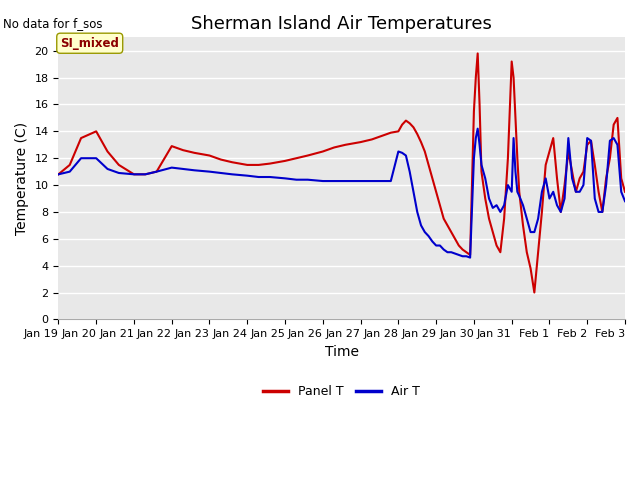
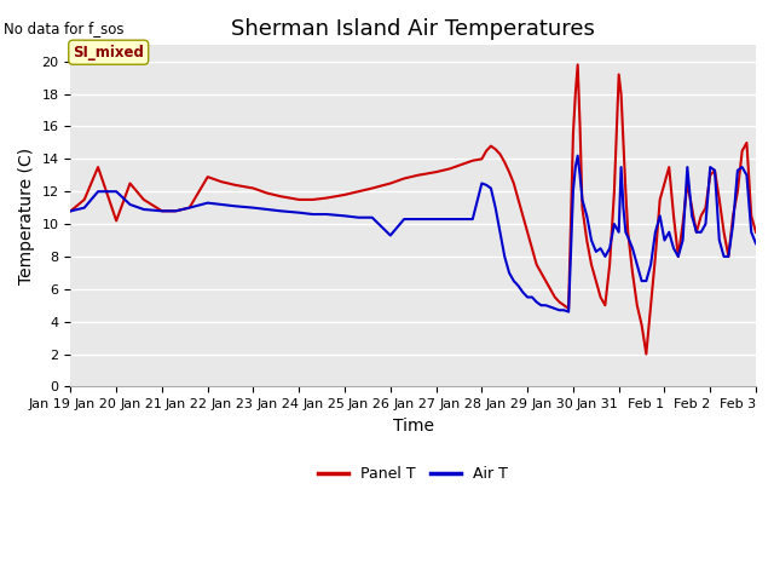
Panel T/Jan 20: 14.0 -> 10.2
Air T/Jan 26: 10.3 -> 9.3
